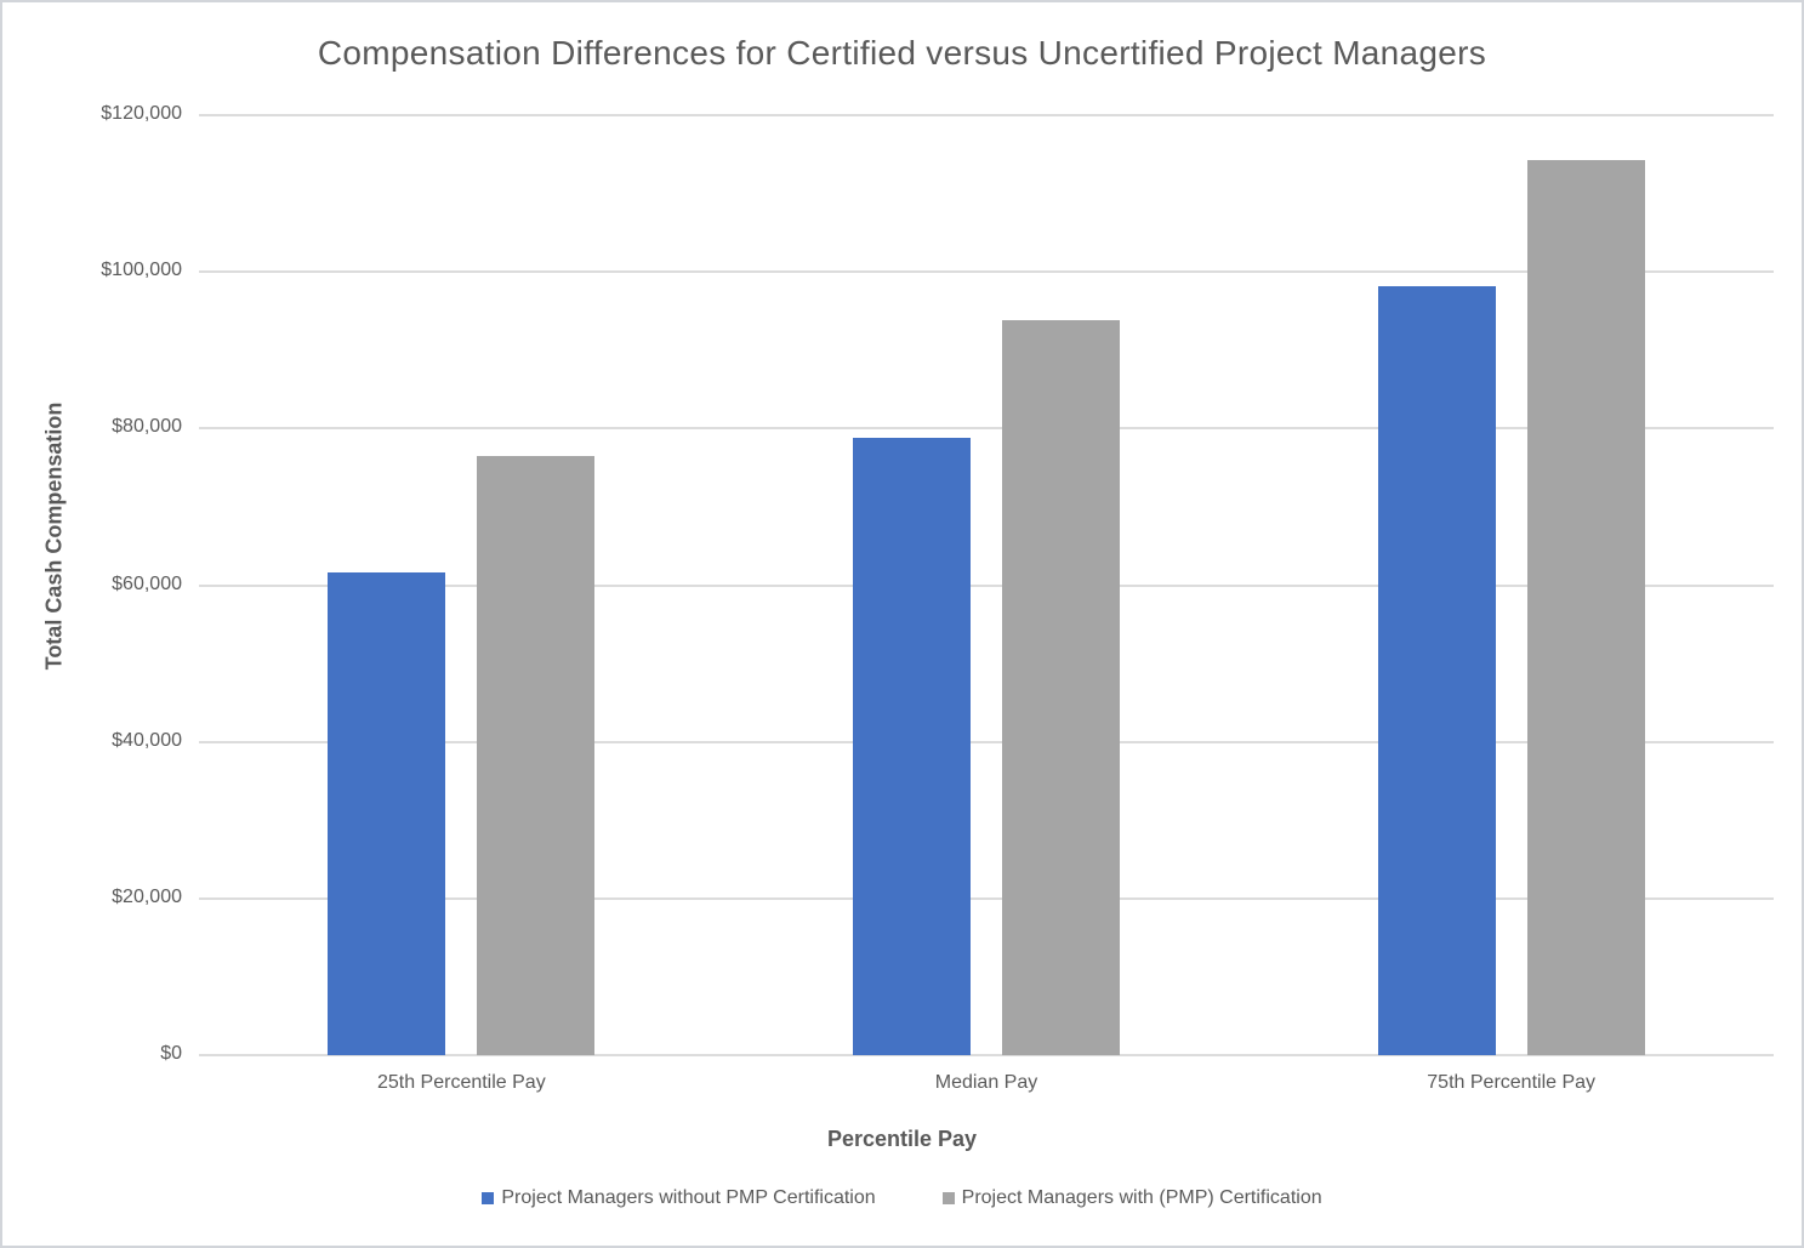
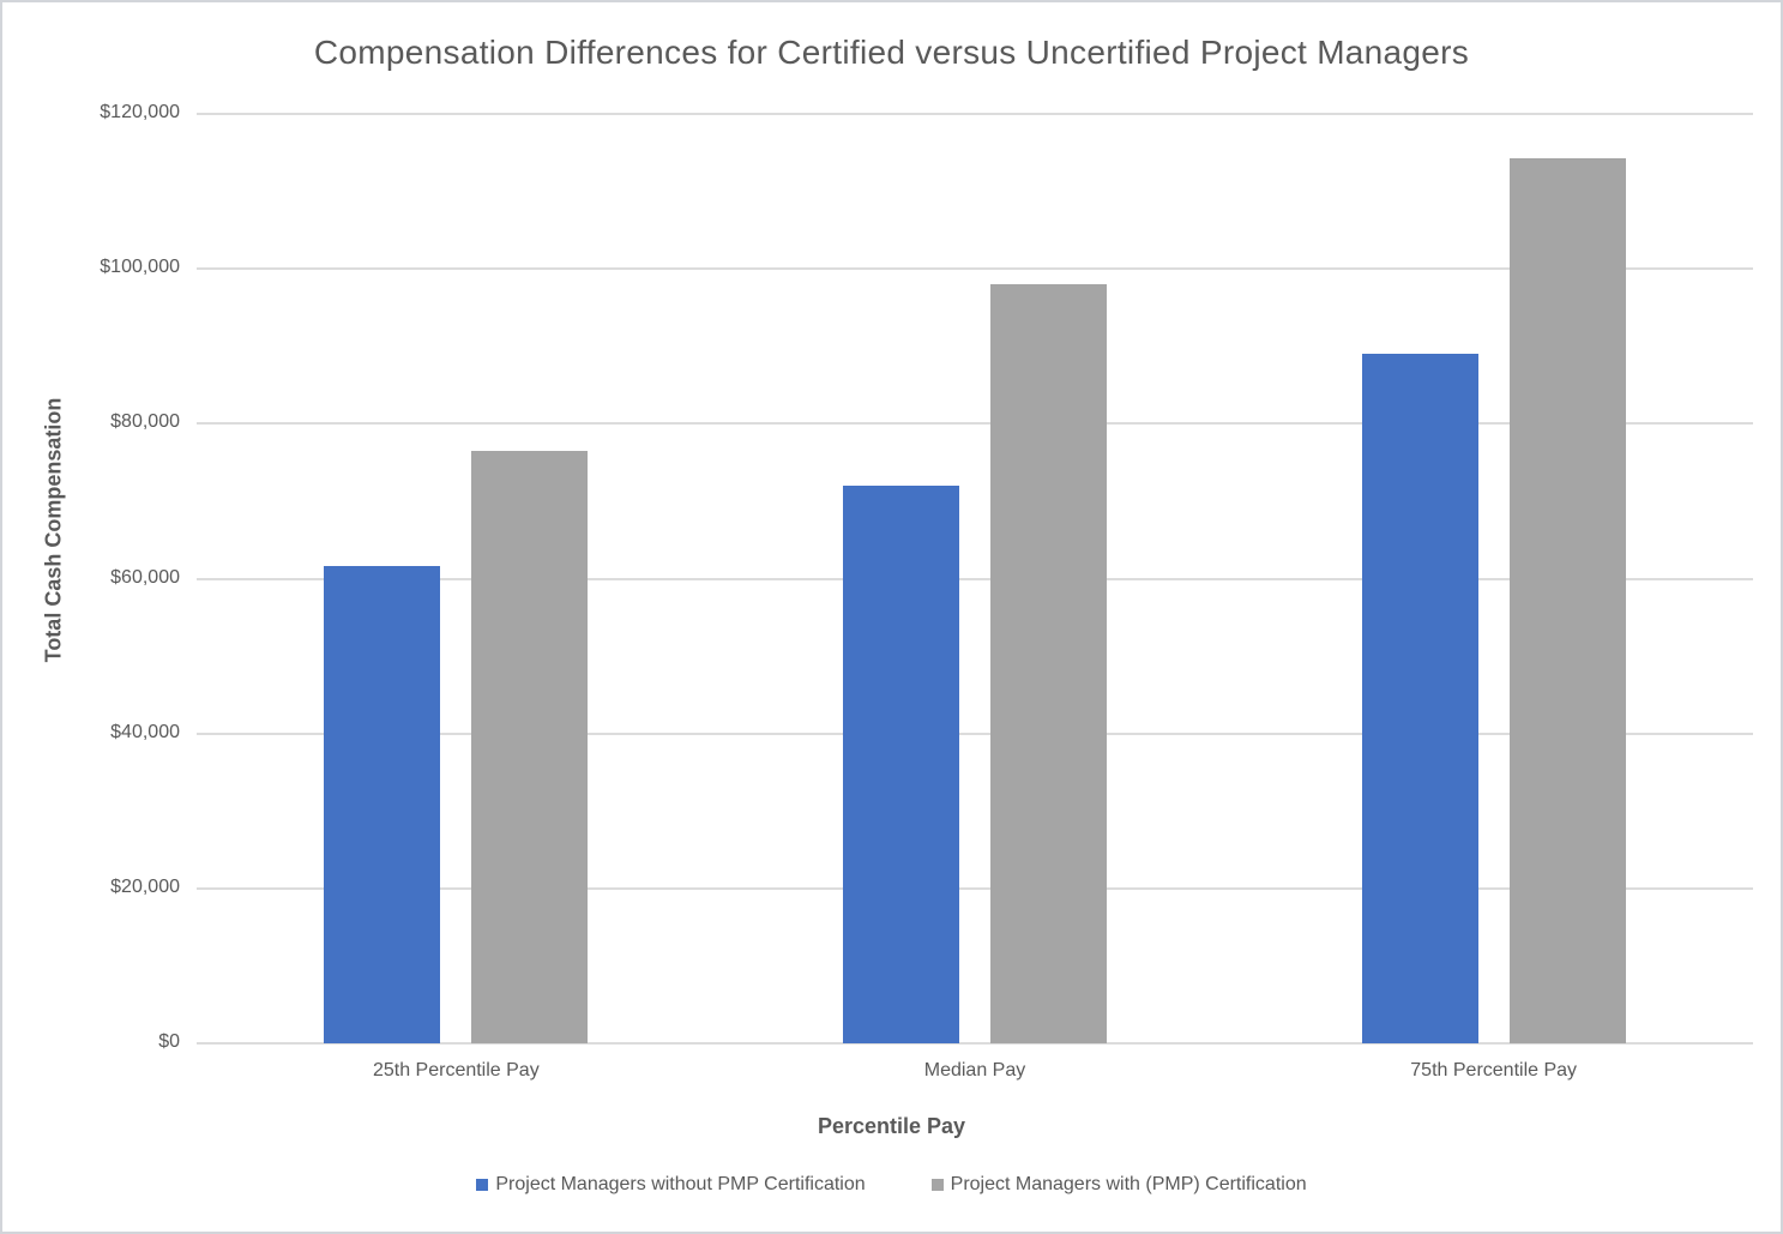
Project Managers without PMP Certification/Median Pay: $79000 -> $72000
Project Managers with (PMP) Certification/Median Pay: $94000 -> $98000
Project Managers without PMP Certification/75th Percentile Pay: $98000 -> $89000
